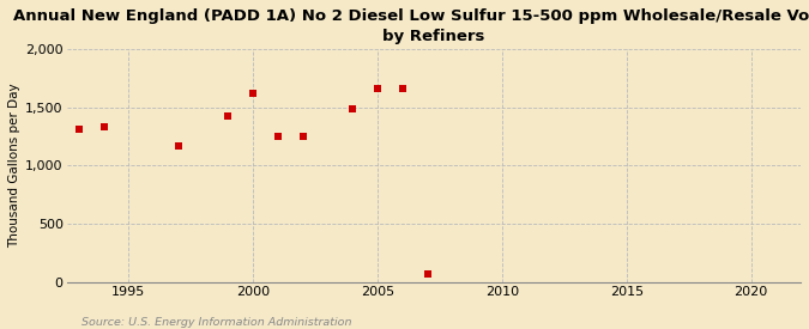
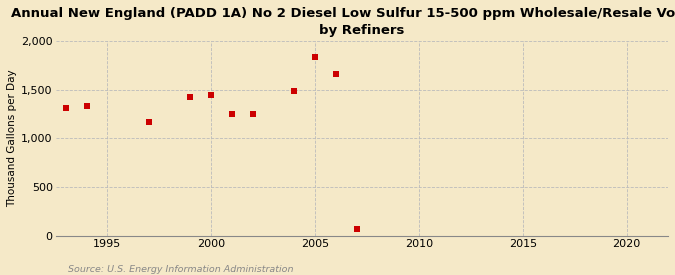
2000: 1,620 -> 1,450
2005: 1,660 -> 1,840
